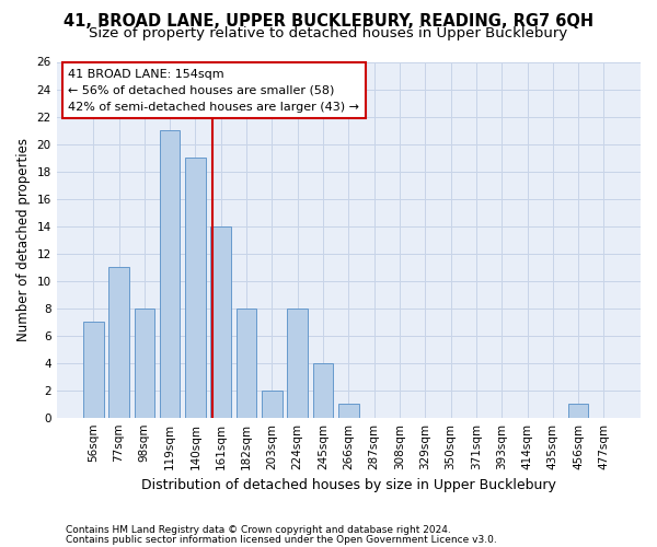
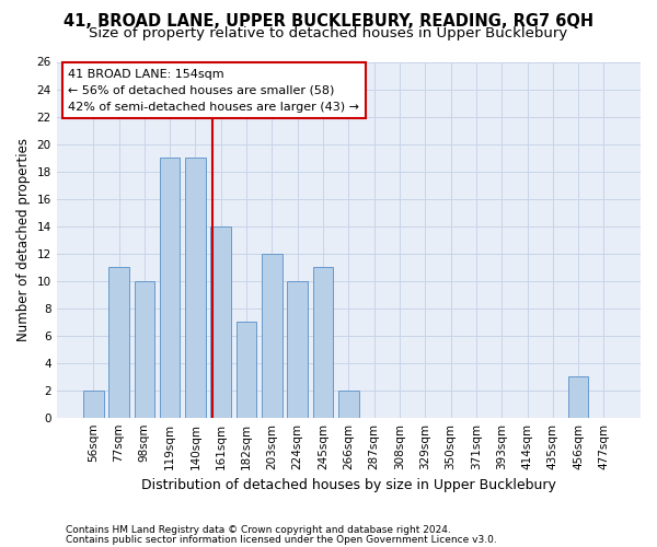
56sqm: 7 -> 2
98sqm: 8 -> 10
119sqm: 21 -> 19
182sqm: 8 -> 7
203sqm: 2 -> 12
224sqm: 8 -> 10
245sqm: 4 -> 11
266sqm: 1 -> 2
456sqm: 1 -> 3
